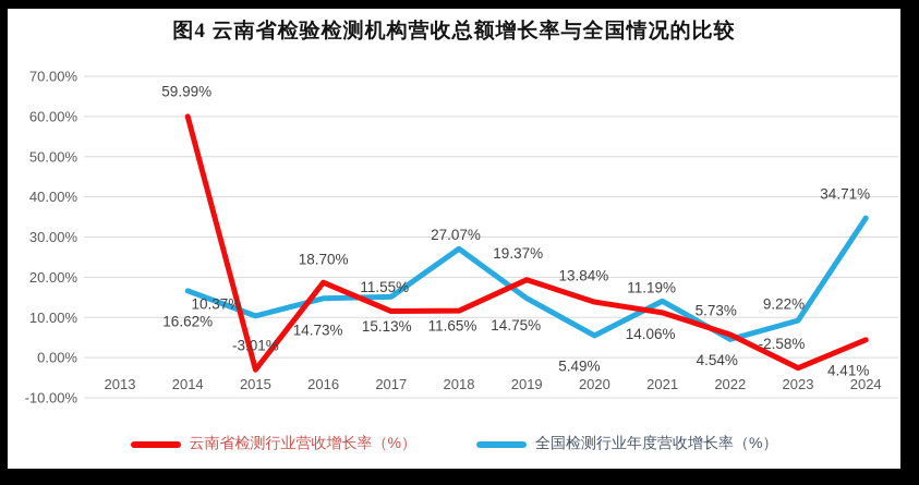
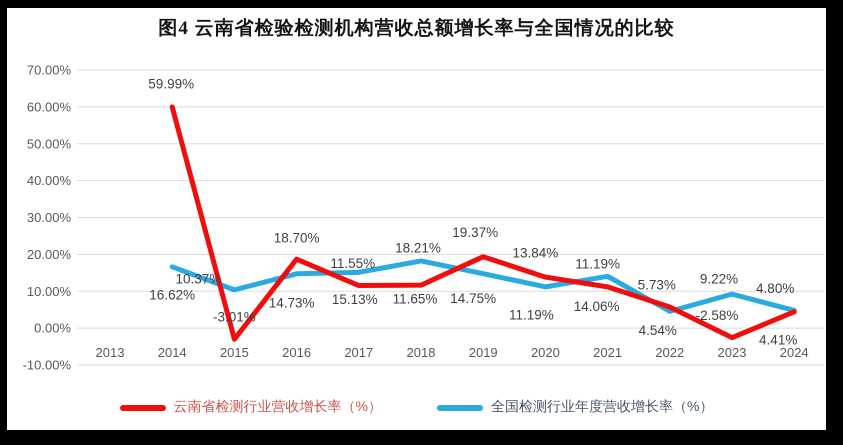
全国检测行业年度营收增长率（%）/2018: 27.07% -> 18.21%
全国检测行业年度营收增长率（%）/2020: 5.49% -> 11.19%
全国检测行业年度营收增长率（%）/2024: 34.71% -> 4.80%
